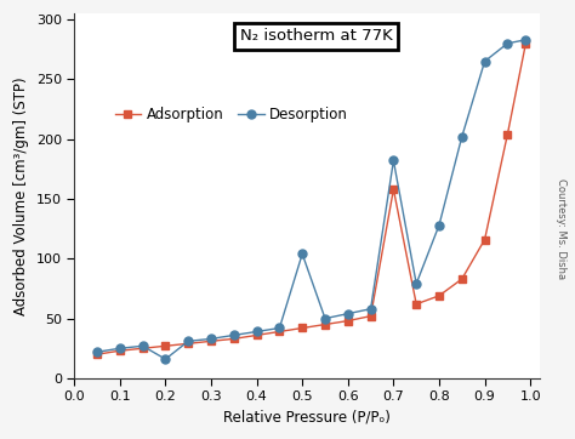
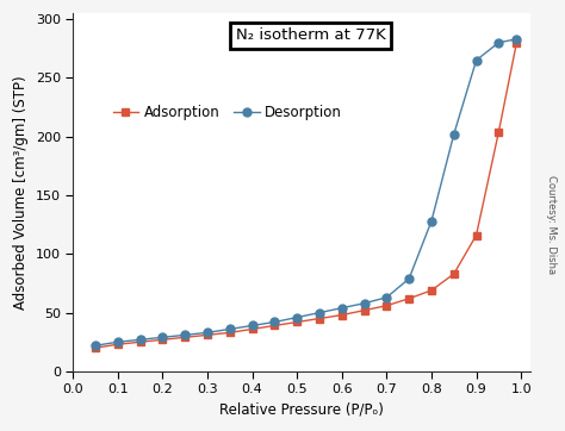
Desorption/0.2: 16 -> 29
Desorption/0.5: 104 -> 46
Adsorption/0.7: 158 -> 56
Desorption/0.7: 182 -> 63
